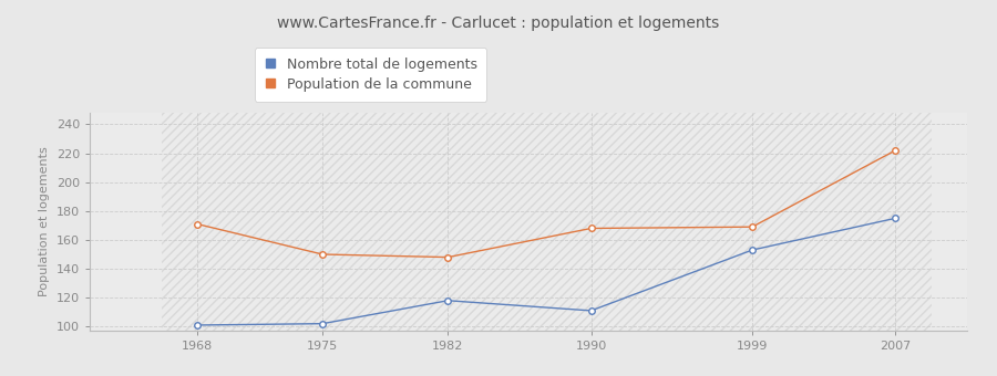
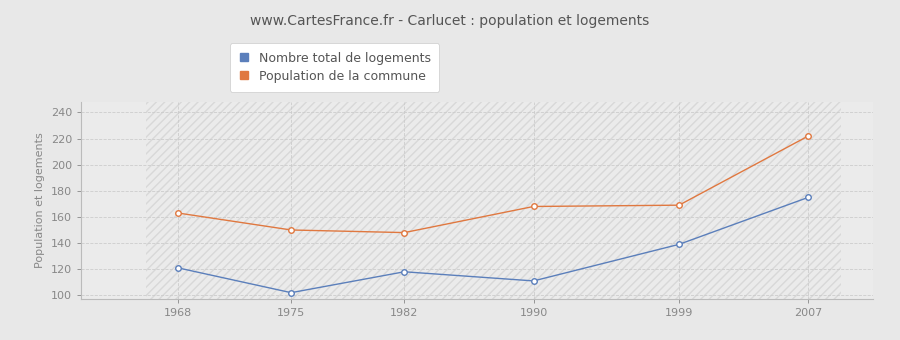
Nombre total de logements/1968: 101 -> 121
Population de la commune/1968: 171 -> 163
Nombre total de logements/1999: 153 -> 139
